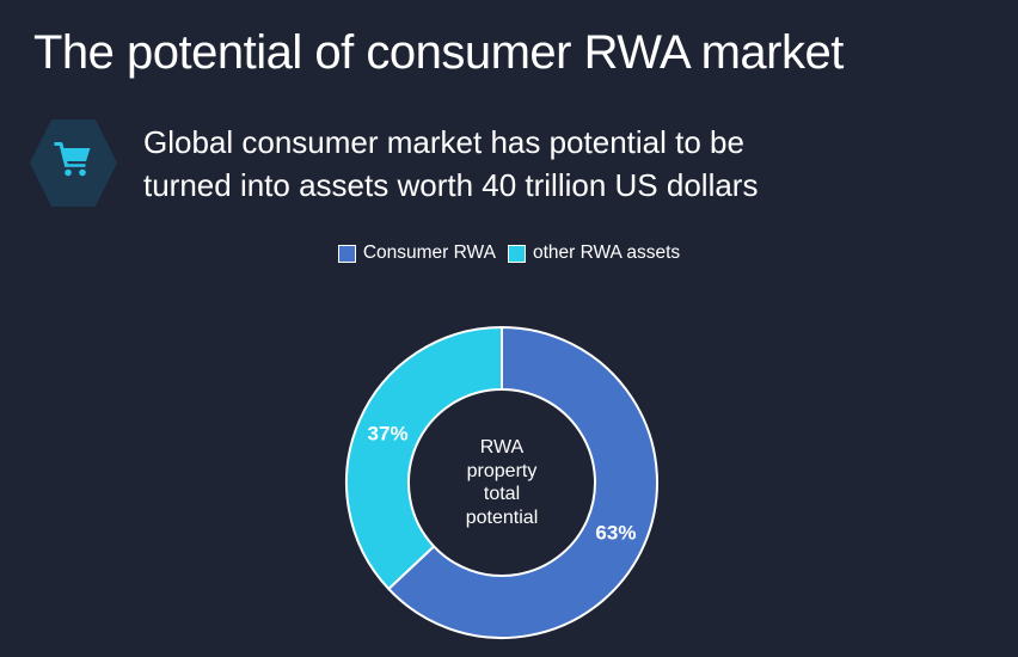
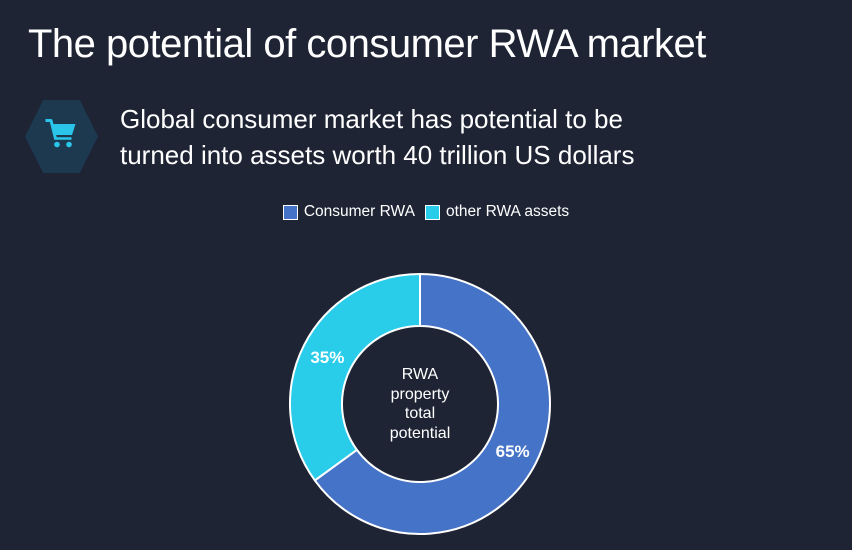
Consumer RWA: 63% -> 65%
other RWA assets: 37% -> 35%
